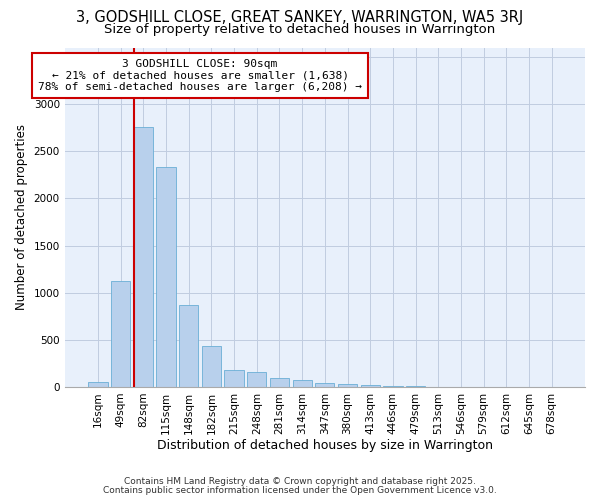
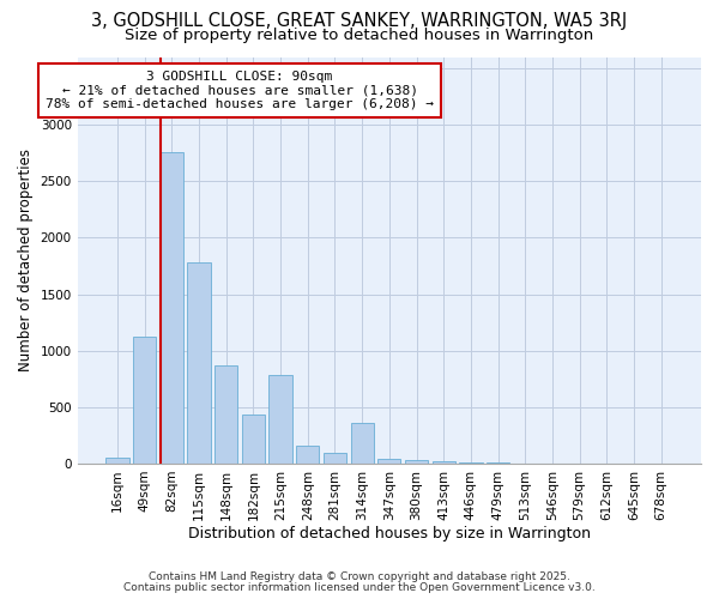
115sqm: 2330 -> 1780
215sqm: 180 -> 780
314sqm: 70 -> 360
